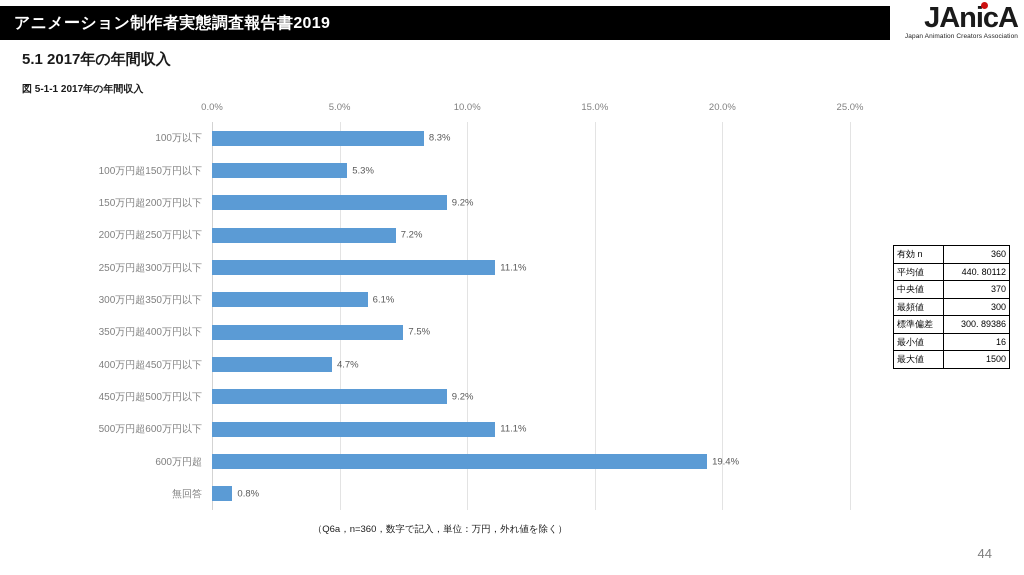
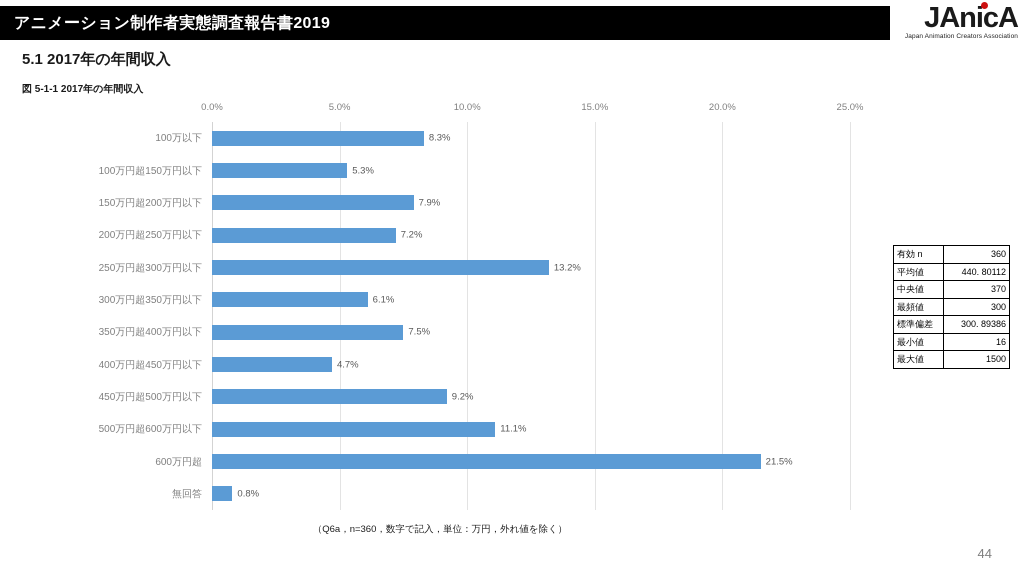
150万円超200万円以下: 9.2% -> 7.9%
250万円超300万円以下: 11.1% -> 13.2%
600万円超: 19.4% -> 21.5%
